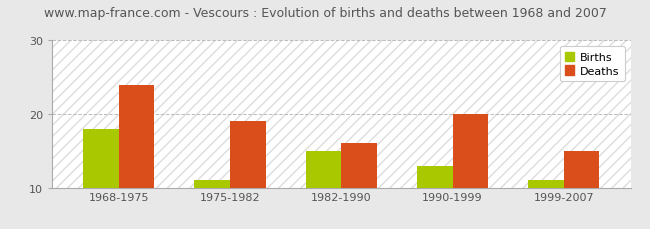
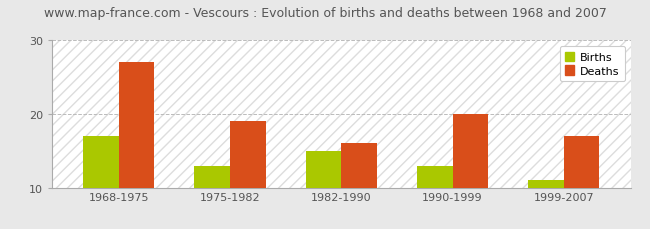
Births/1968-1975: 18 -> 17
Deaths/1968-1975: 24 -> 27
Births/1975-1982: 11 -> 13
Deaths/1999-2007: 15 -> 17
